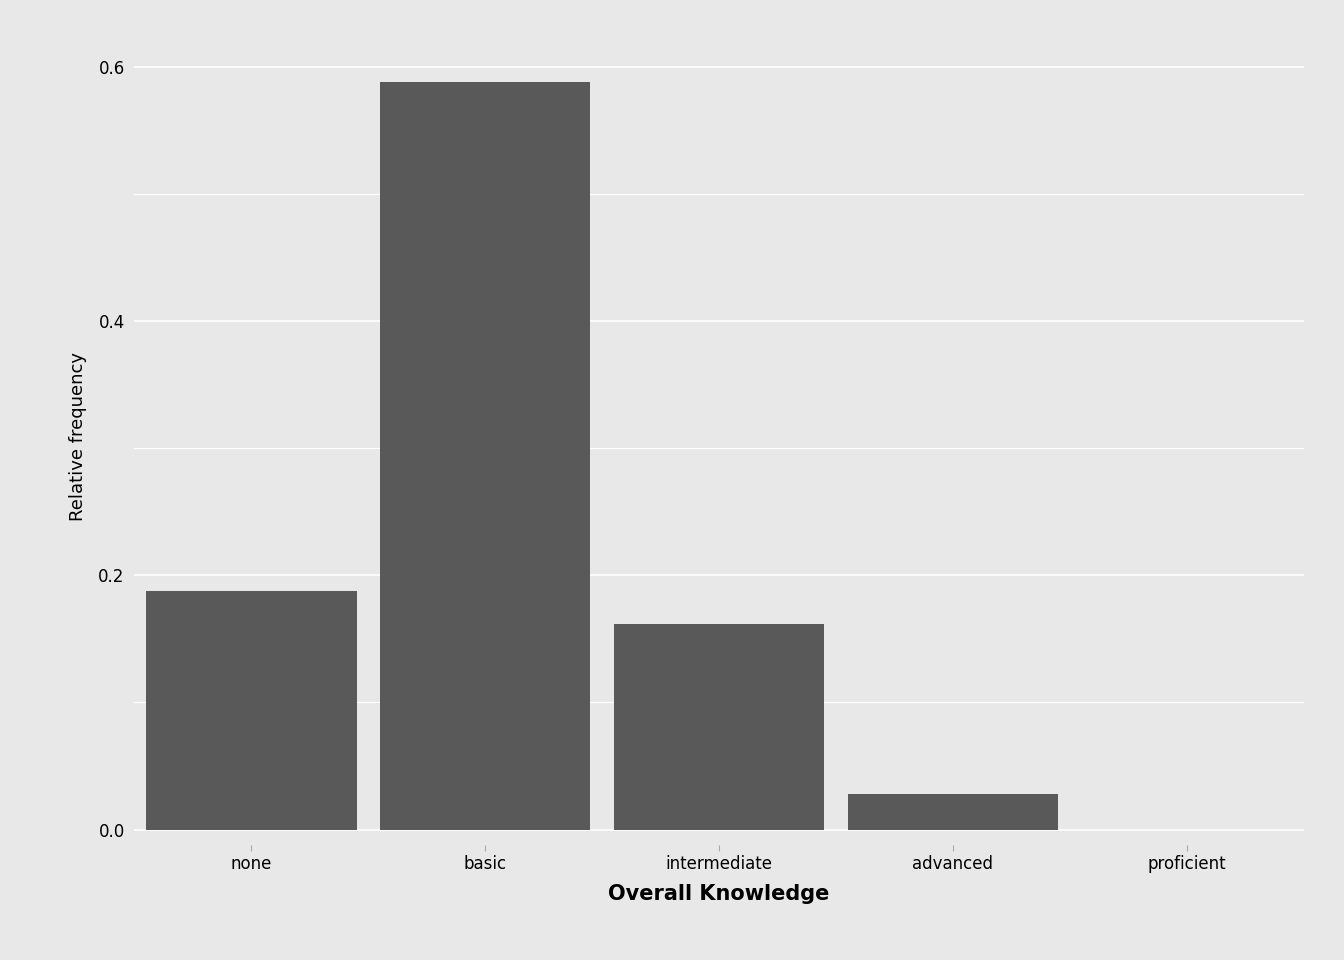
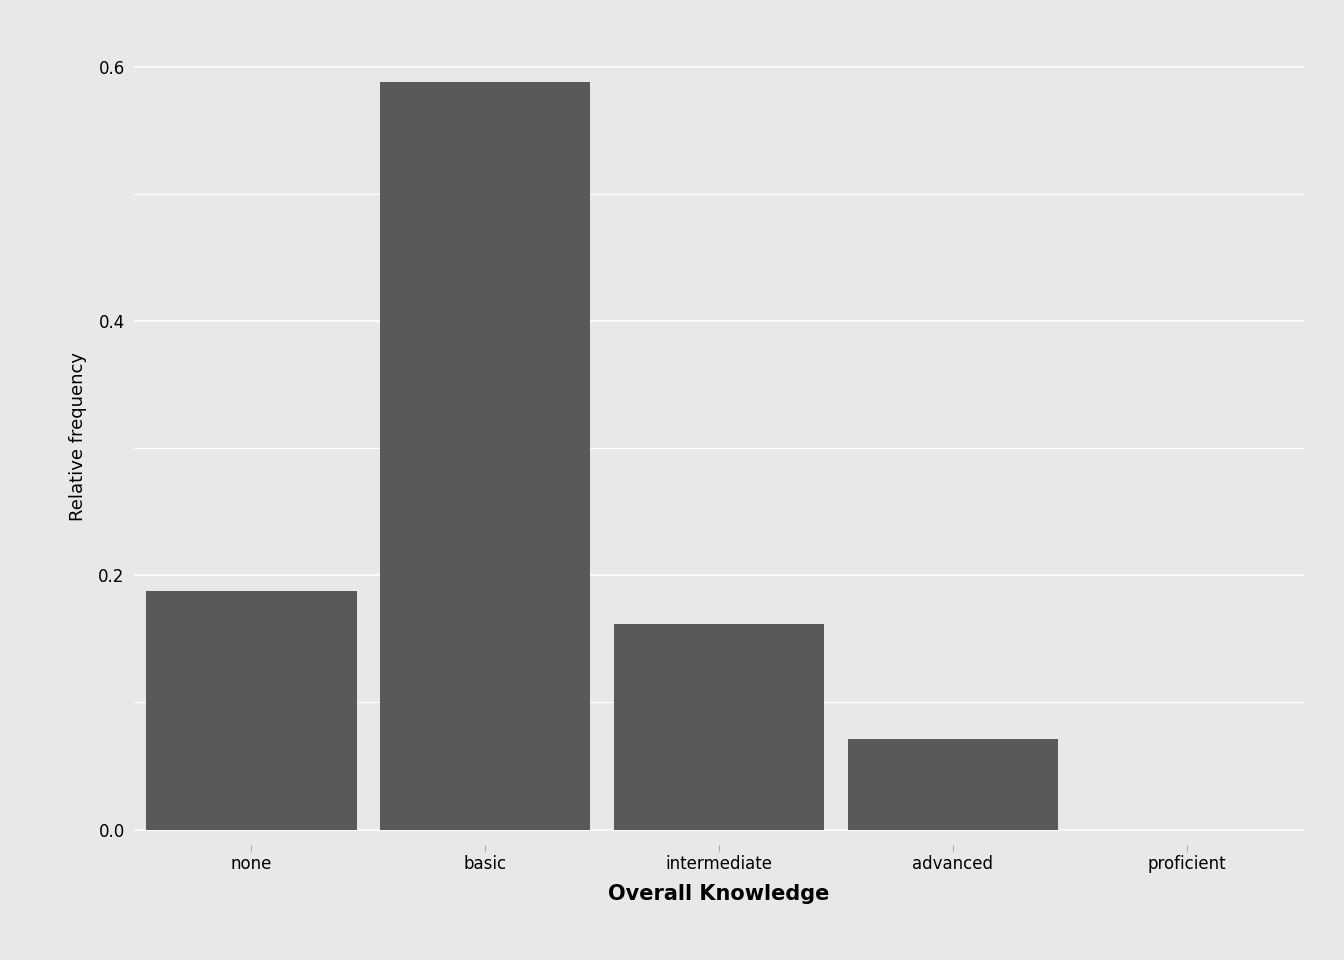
advanced: 0.028 -> 0.071
